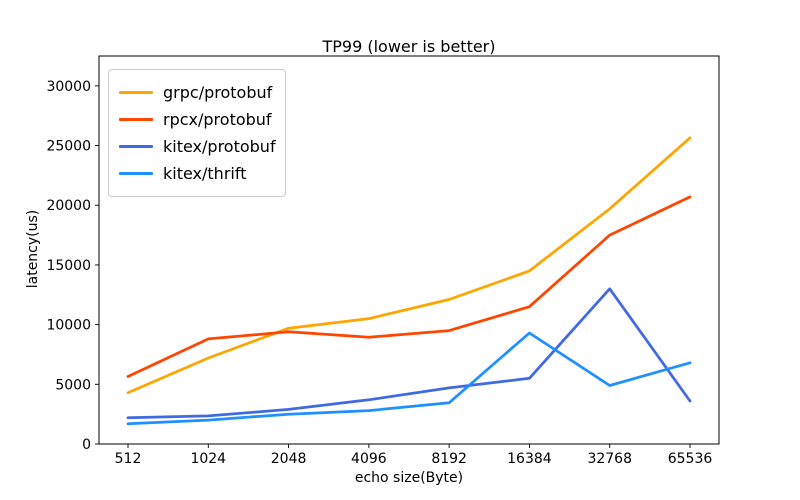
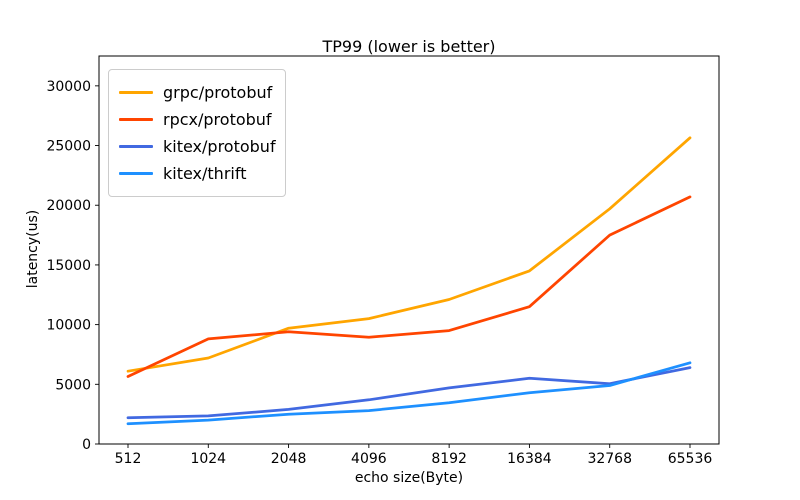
grpc/protobuf/512: 4300 -> 6100
kitex/thrift/16384: 9300 -> 4300
kitex/protobuf/32768: 13000 -> 5000
kitex/protobuf/65536: 3600 -> 6400
